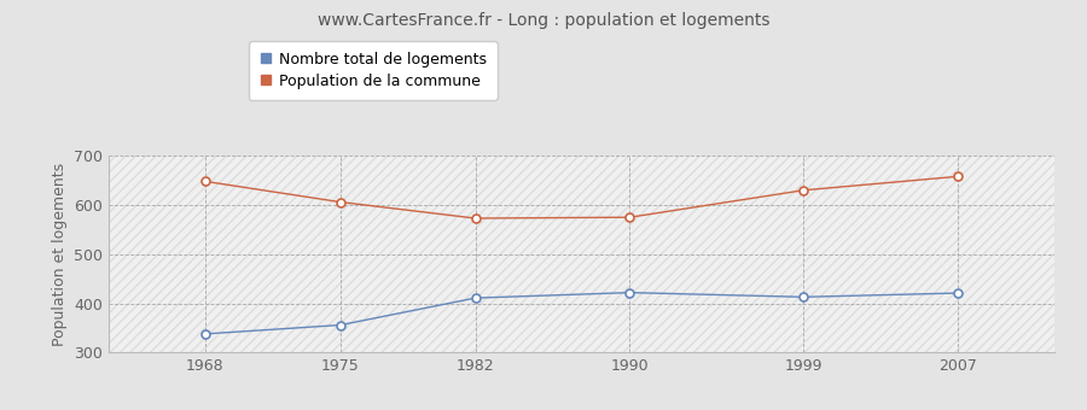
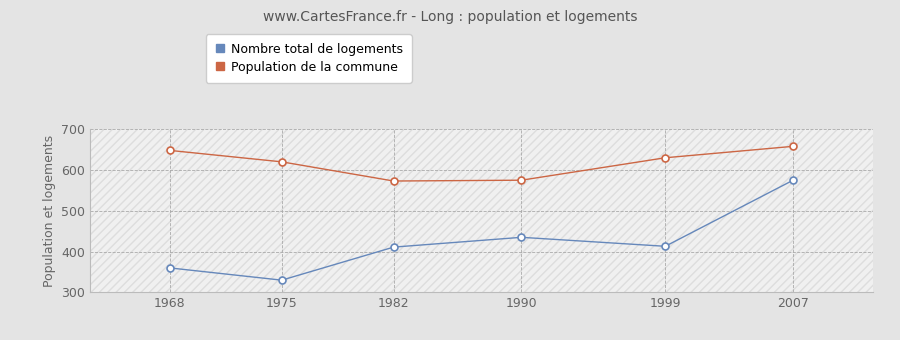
Nombre total de logements/1968: 338 -> 360
Nombre total de logements/1975: 356 -> 330
Population de la commune/1975: 606 -> 620
Nombre total de logements/1990: 422 -> 435
Nombre total de logements/2007: 421 -> 575
